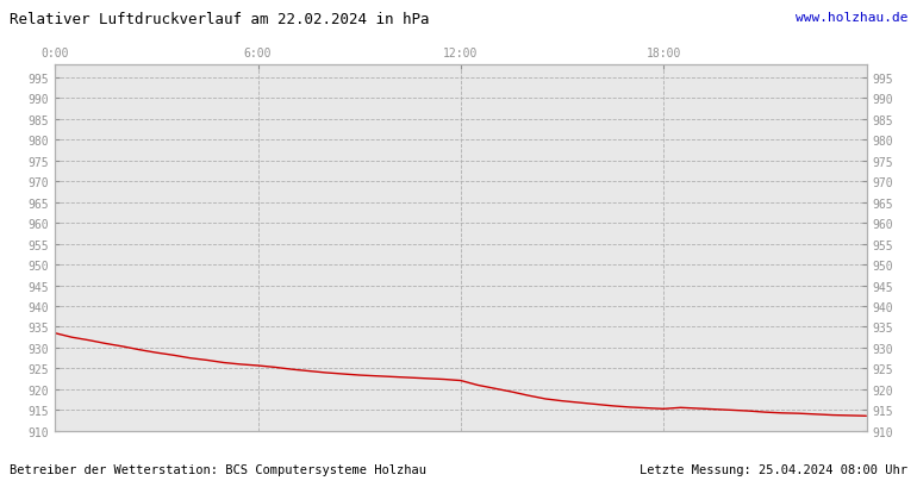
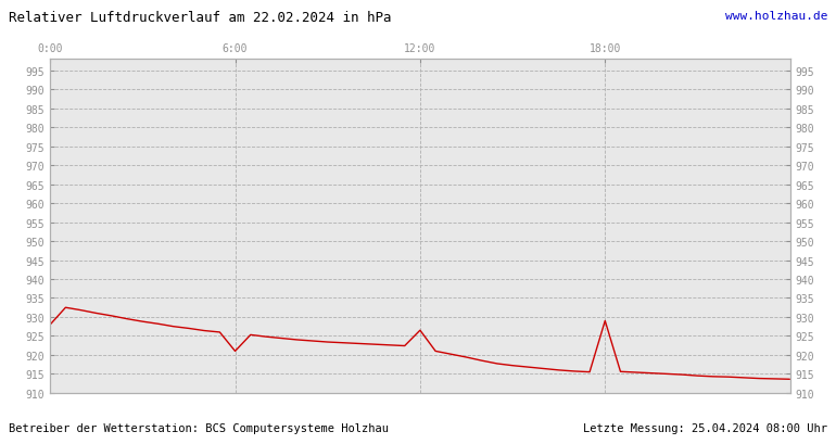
0:00: 933.5 -> 928.0
6:00: 925.7 -> 921.0
12:00: 922.1 -> 926.5
18:00: 915.3 -> 929.0
